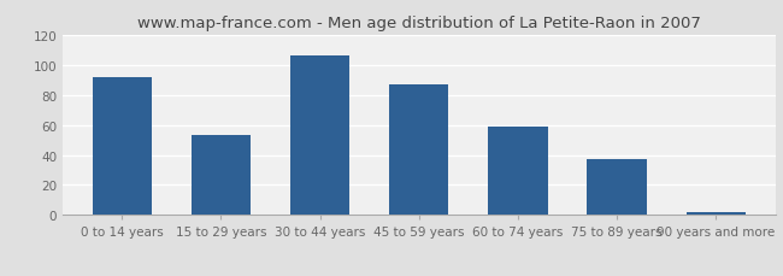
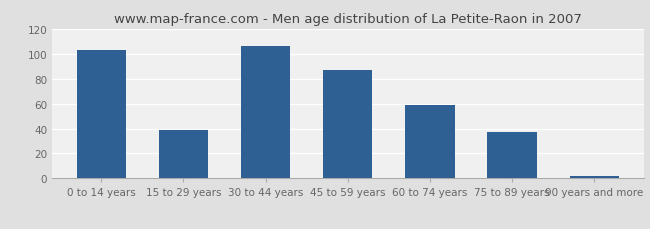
0 to 14 years: 92 -> 103
15 to 29 years: 53 -> 39
